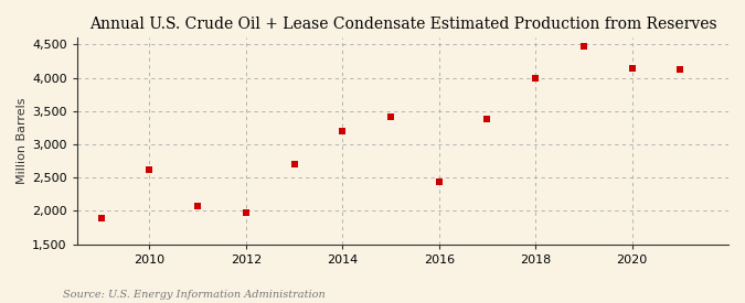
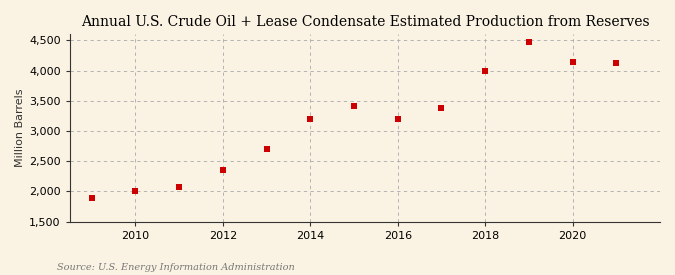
2010: 2,620 -> 2,000
2012: 1,980 -> 2,360
2016: 2,440 -> 3,200
